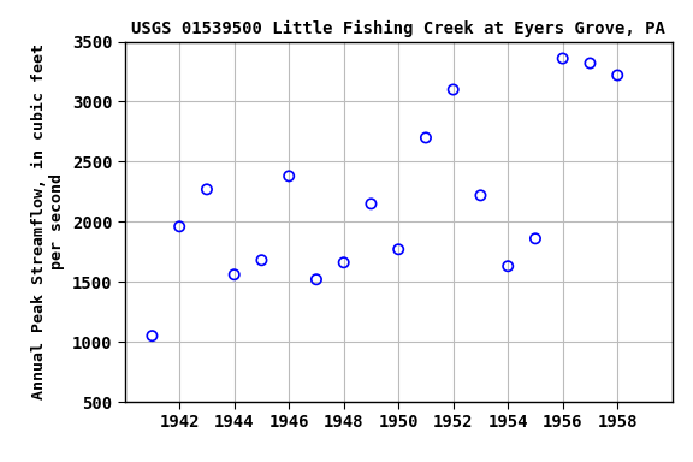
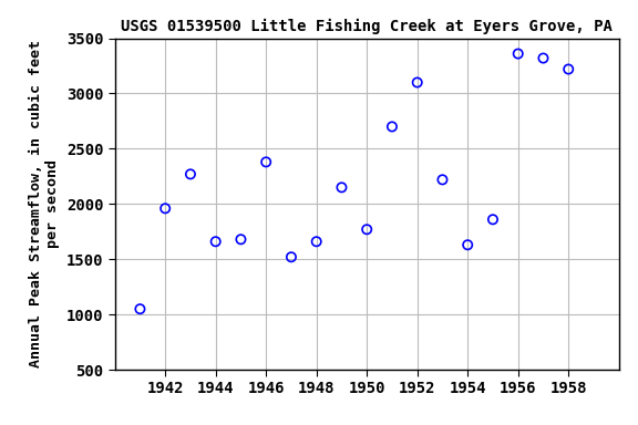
1944: 1560 -> 1660
